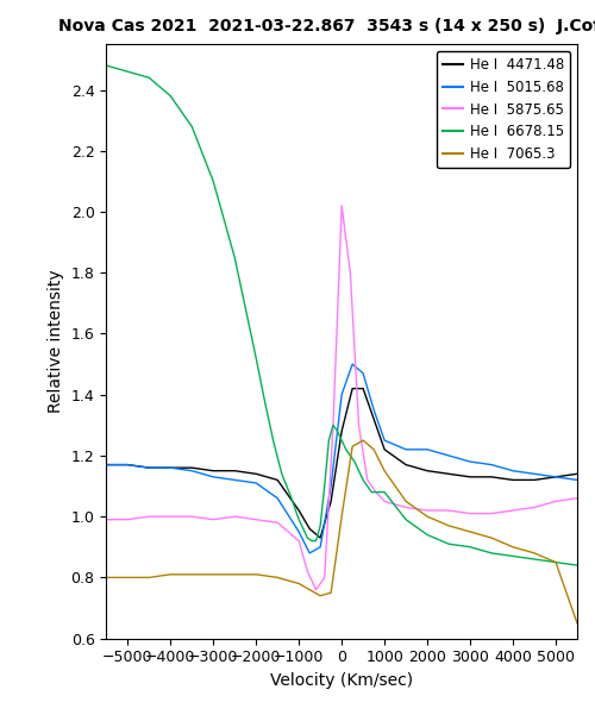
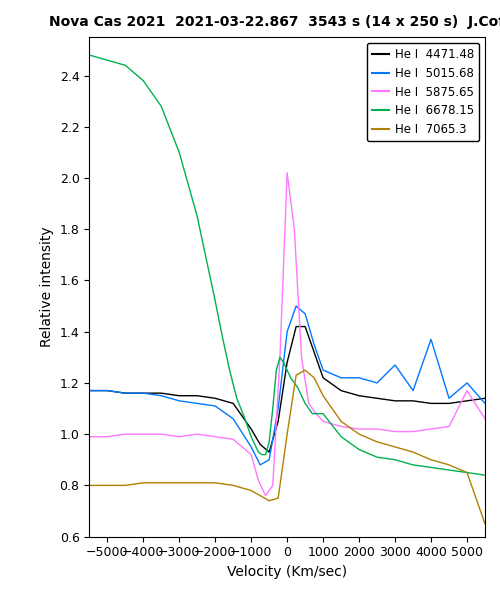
He I 5015.68/3000: 1.18 -> 1.27
He I 5015.68/4000: 1.15 -> 1.37
He I 5015.68/5000: 1.13 -> 1.20
He I 5875.65/5000: 1.05 -> 1.17
